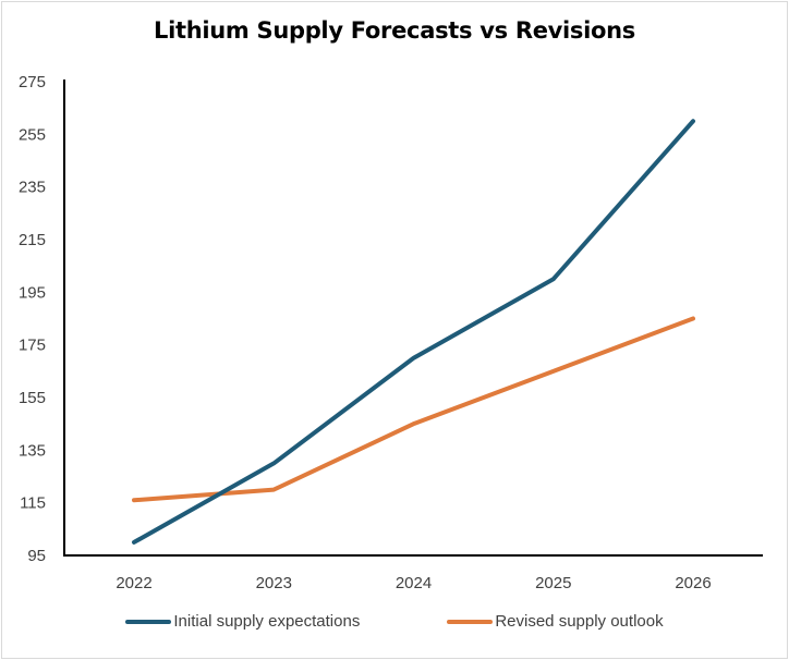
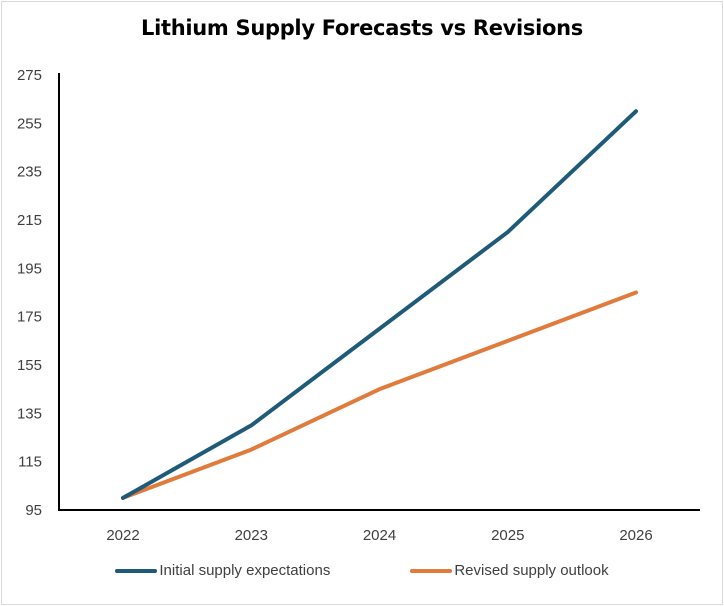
Revised supply outlook/2022: 116 -> 100
Initial supply expectations/2025: 200 -> 210
